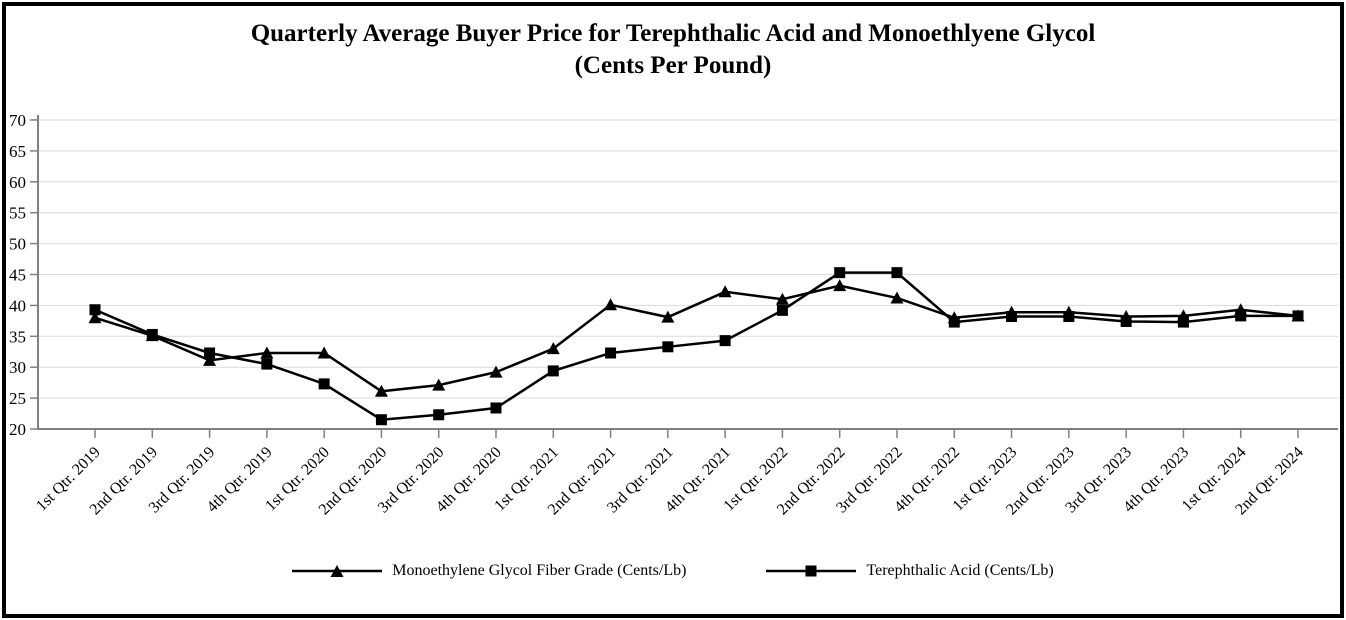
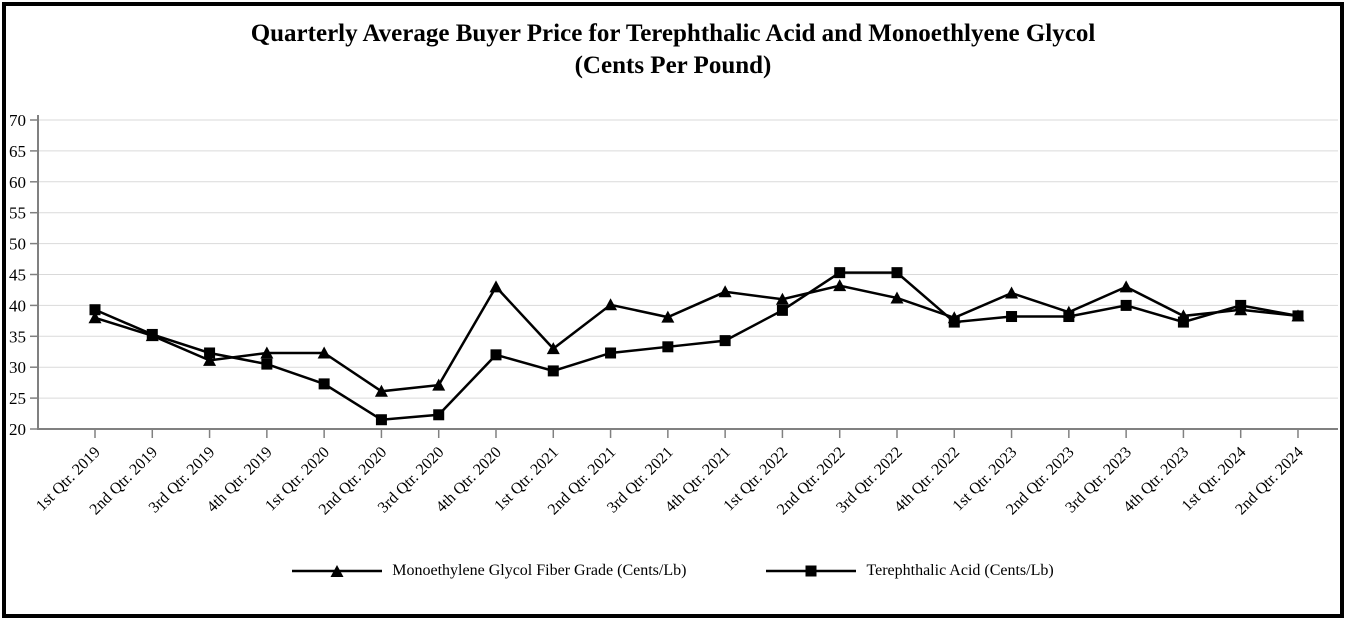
Monoethylene Glycol Fiber Grade (Cents/Lb)/4th Qtr. 2020: 29 -> 43
Terephthalic Acid (Cents/Lb)/4th Qtr. 2020: 23 -> 32
Monoethylene Glycol Fiber Grade (Cents/Lb)/1st Qtr. 2023: 39 -> 42
Monoethylene Glycol Fiber Grade (Cents/Lb)/3rd Qtr. 2023: 38 -> 43
Terephthalic Acid (Cents/Lb)/3rd Qtr. 2023: 37 -> 40
Terephthalic Acid (Cents/Lb)/1st Qtr. 2024: 38 -> 40
